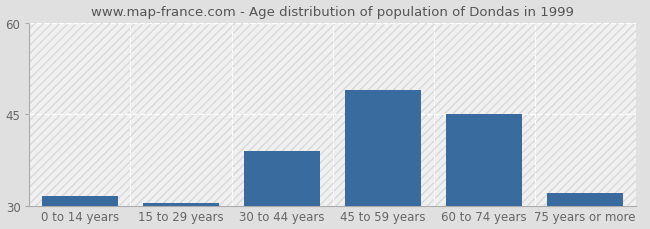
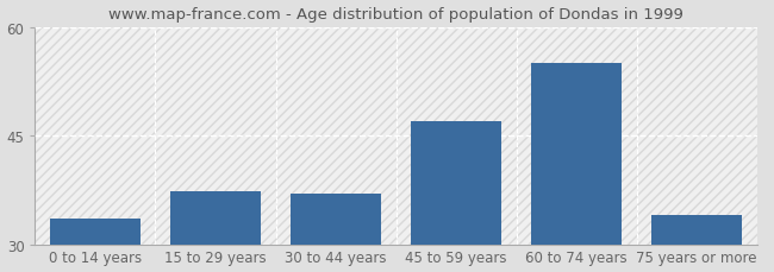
0 to 14 years: 31.5 -> 33.6
15 to 29 years: 30.5 -> 37.4
30 to 44 years: 39.0 -> 37.0
45 to 59 years: 49.0 -> 47.0
60 to 74 years: 45.0 -> 55.0
75 years or more: 32.0 -> 34.0
